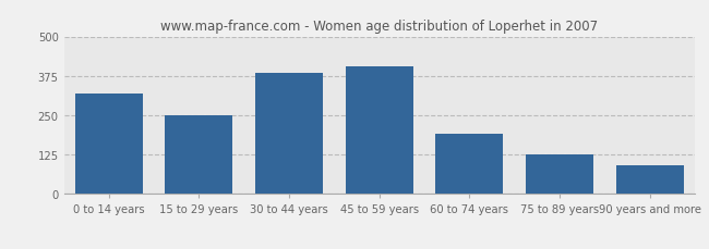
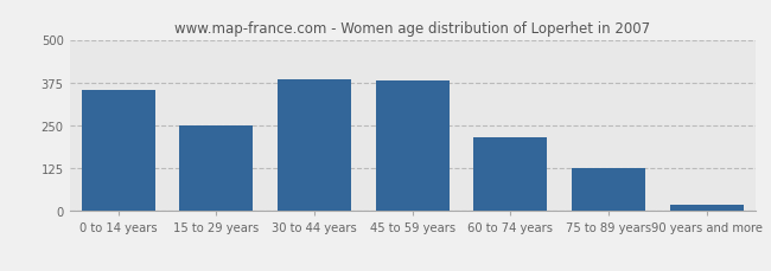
0 to 14 years: 320 -> 355
45 to 59 years: 405 -> 380
60 to 74 years: 190 -> 215
90 years and more: 90 -> 20
